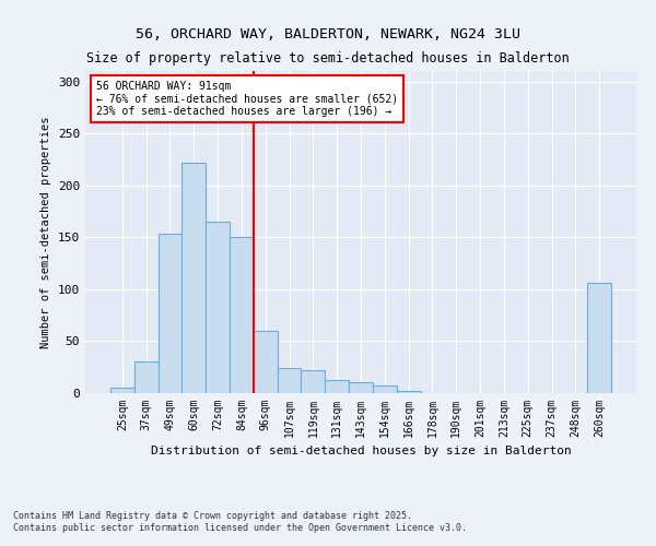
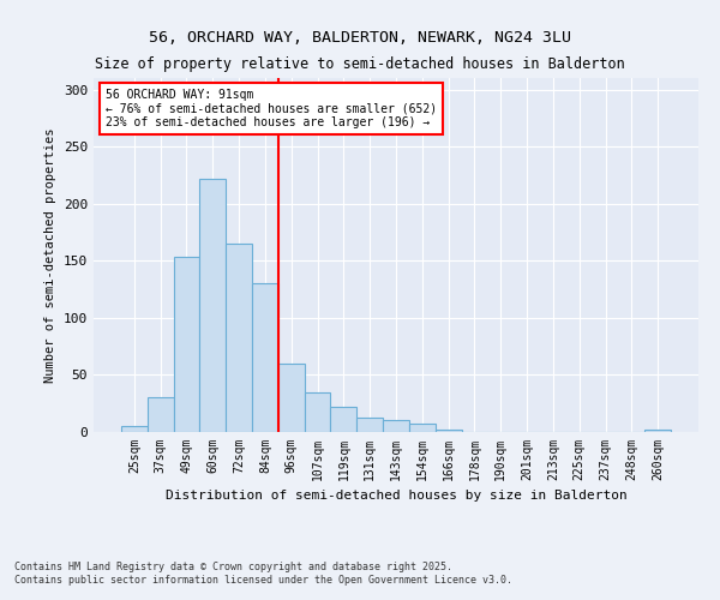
84sqm: 150 -> 130
107sqm: 24 -> 35
260sqm: 106 -> 2
